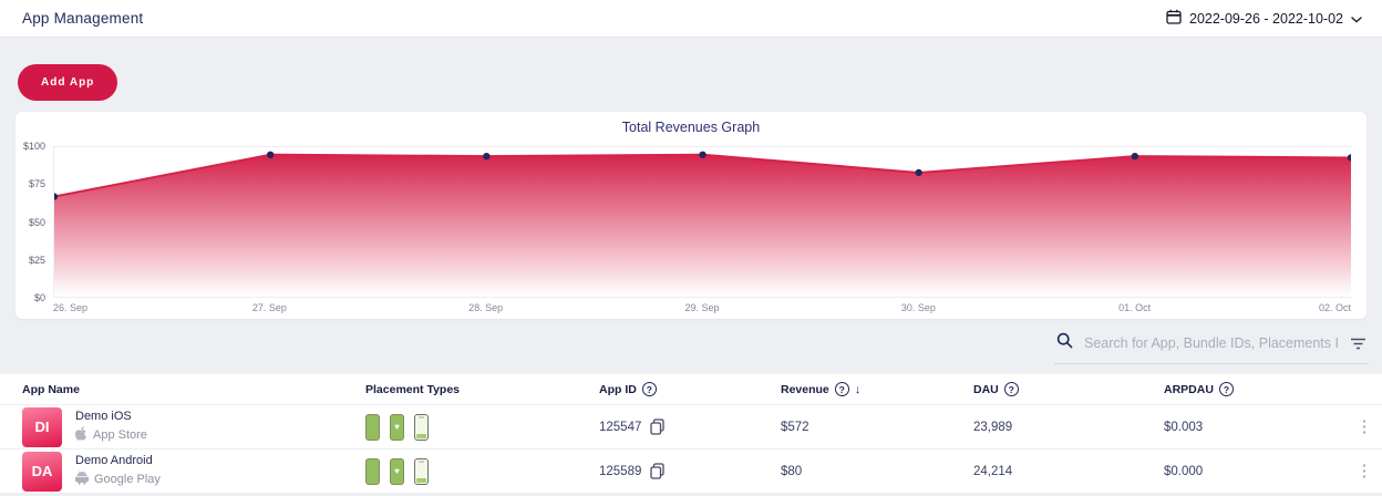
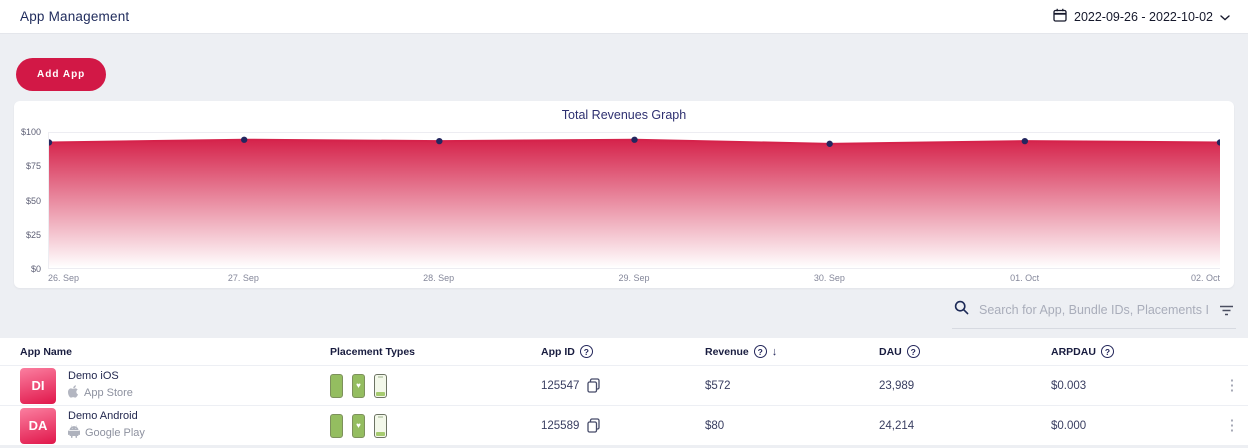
26. Sep: $67 -> $93
30. Sep: $83 -> $92
